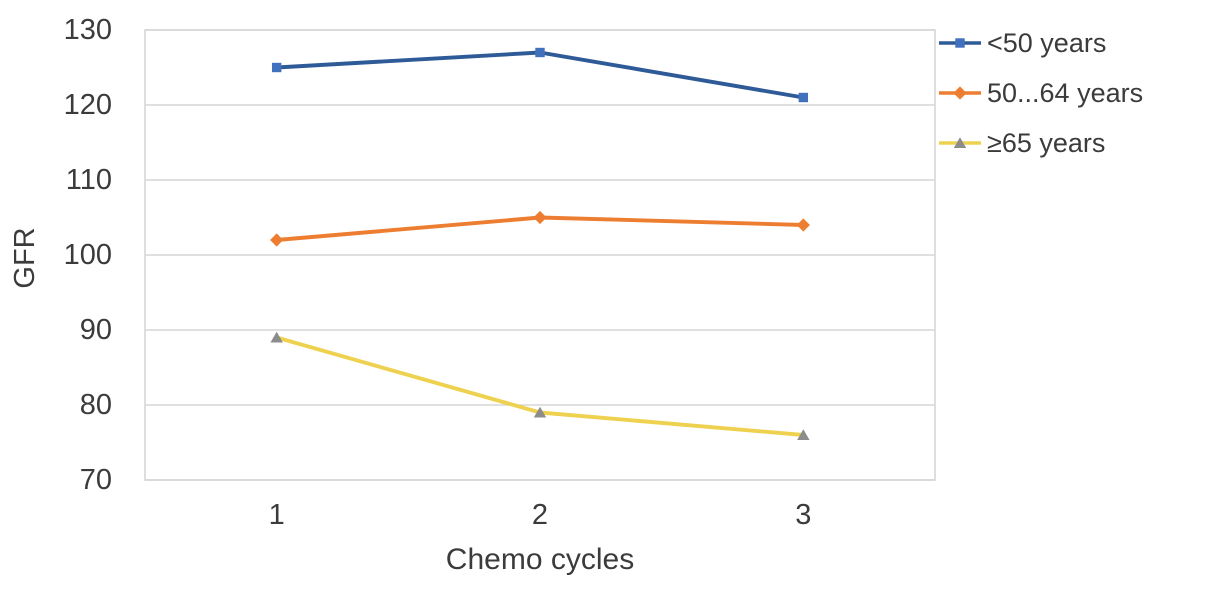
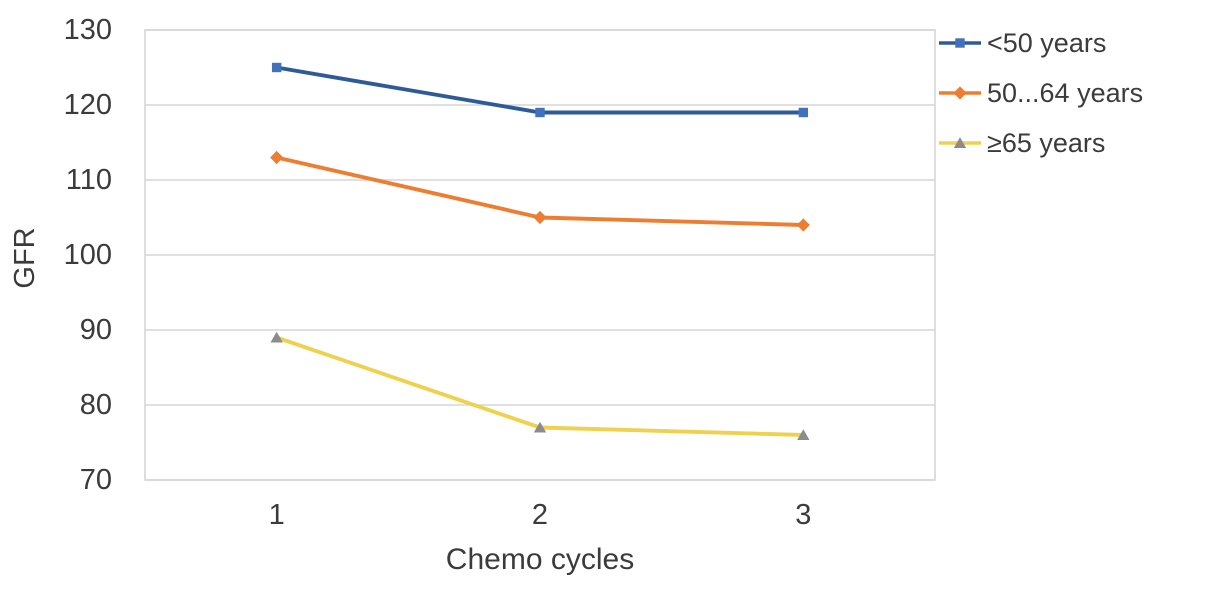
50...64 years/1: 102 -> 113
<50 years/2: 127 -> 119
≥65 years/2: 79 -> 77
<50 years/3: 121 -> 119
